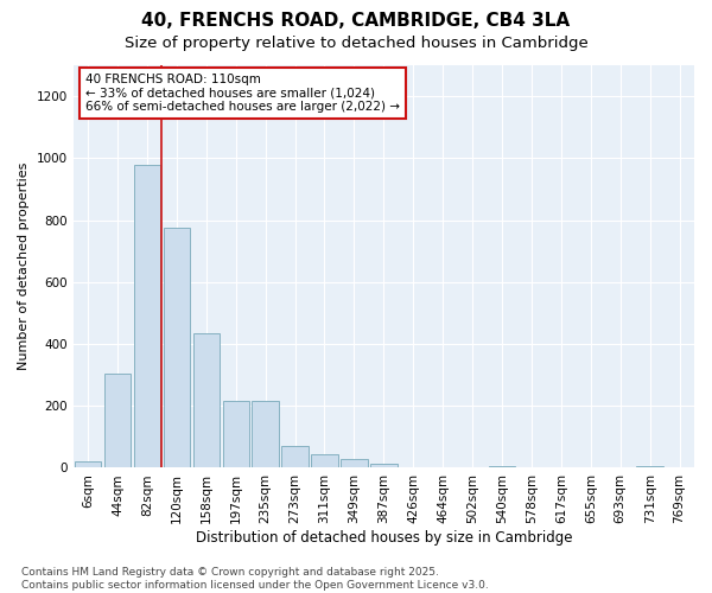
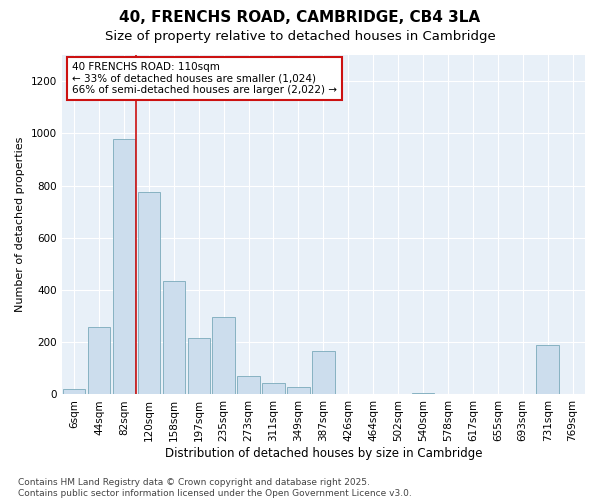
44sqm: 305 -> 260
235sqm: 215 -> 295
387sqm: 15 -> 165
731sqm: 5 -> 190
